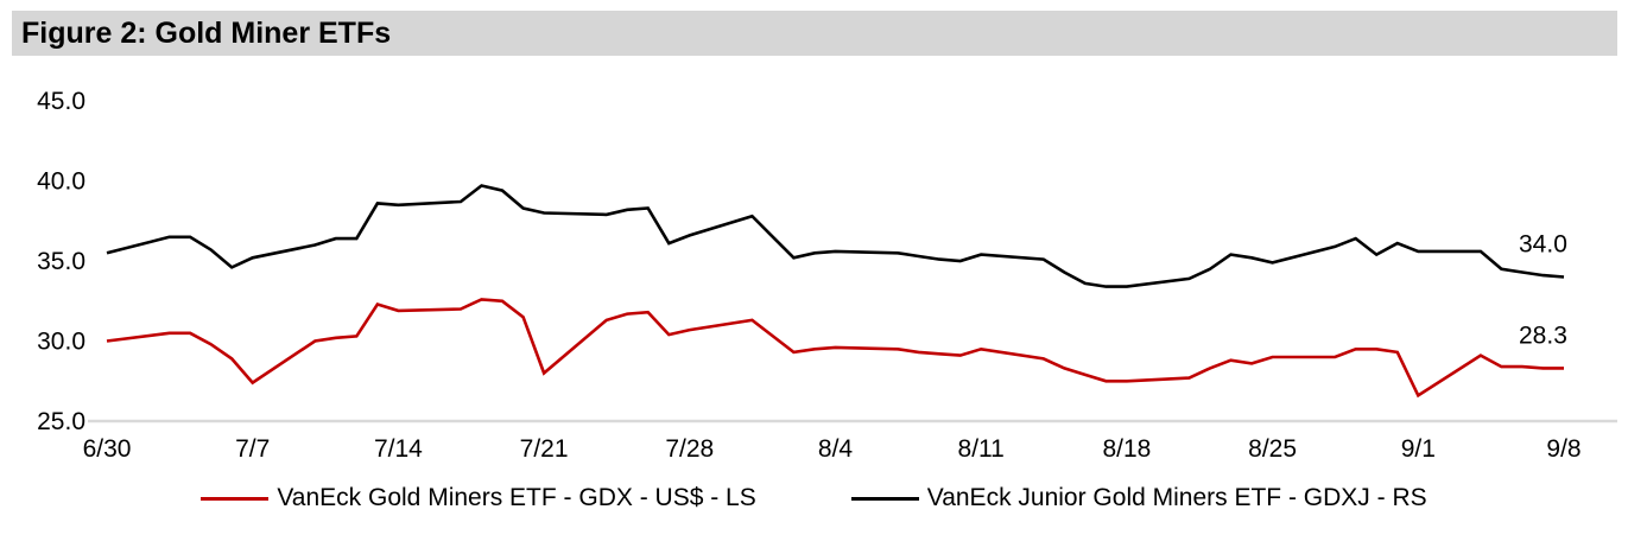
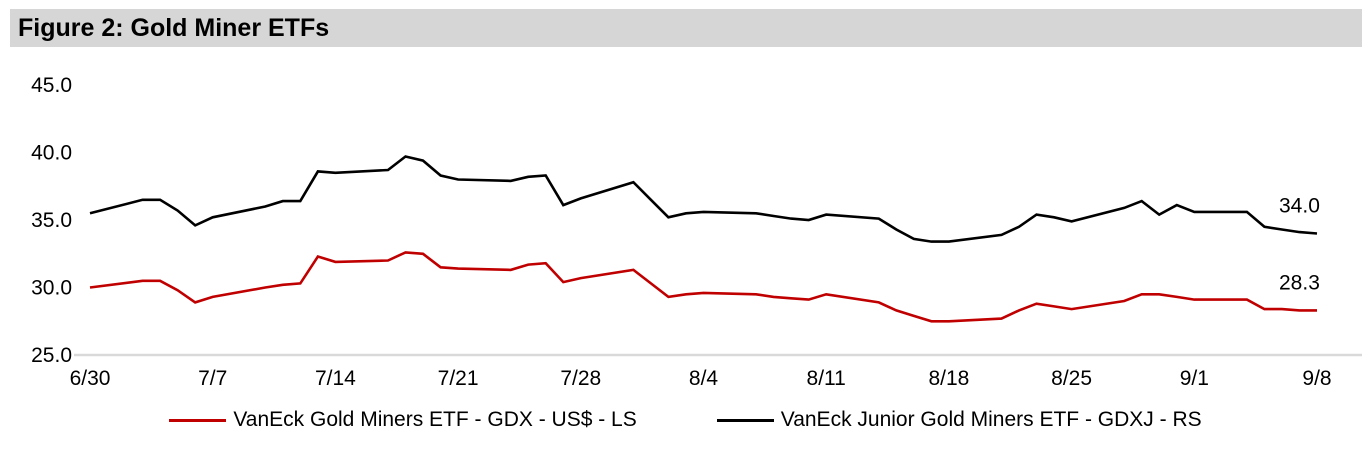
VanEck Gold Miners ETF - GDX - US$ - LS/7/7: 27.4 -> 29.3
VanEck Gold Miners ETF - GDX - US$ - LS/7/21: 28.0 -> 31.4
VanEck Gold Miners ETF - GDX - US$ - LS/8/25: 29.0 -> 28.4
VanEck Gold Miners ETF - GDX - US$ - LS/9/1: 26.6 -> 29.1
